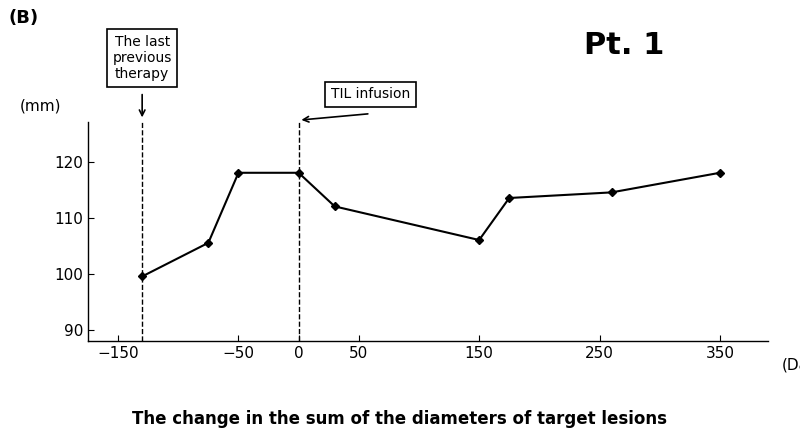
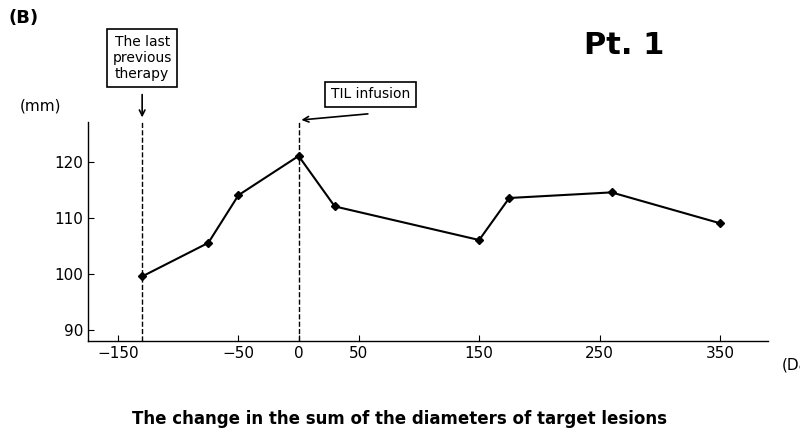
−50: 118.0 -> 114.0
0: 118.0 -> 121.0
350: 118.0 -> 109.0
